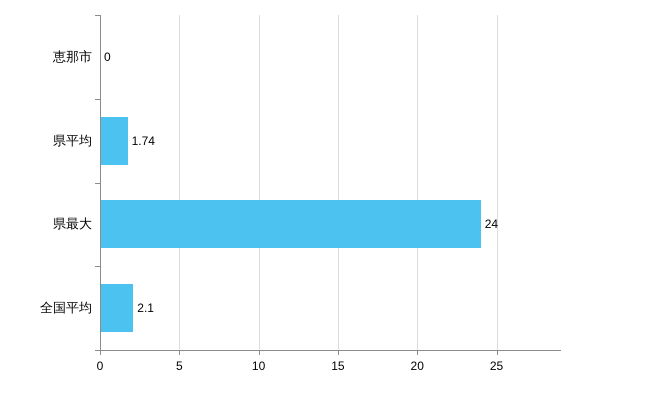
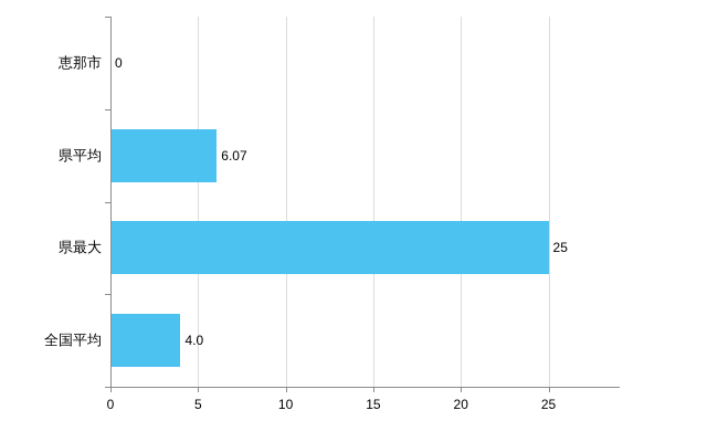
県平均: 1.74 -> 6.07
県最大: 24 -> 25
全国平均: 2.1 -> 4.0
